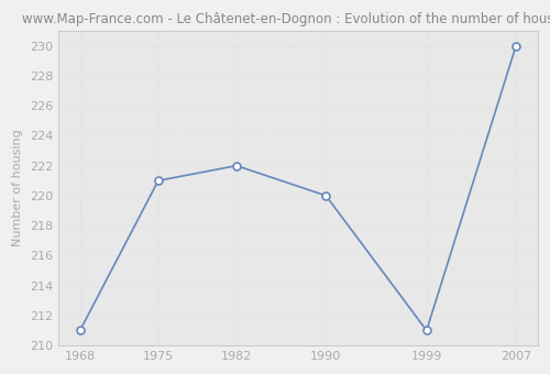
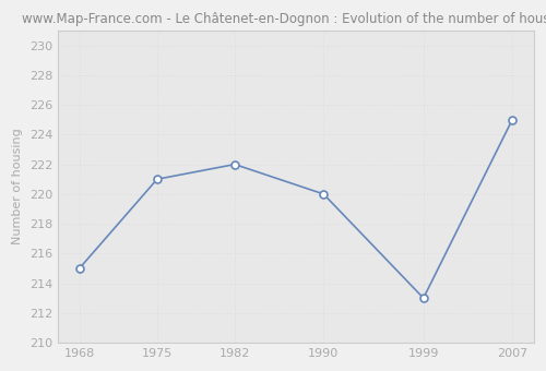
1968: 211 -> 215
1999: 211 -> 213
2007: 230 -> 225
